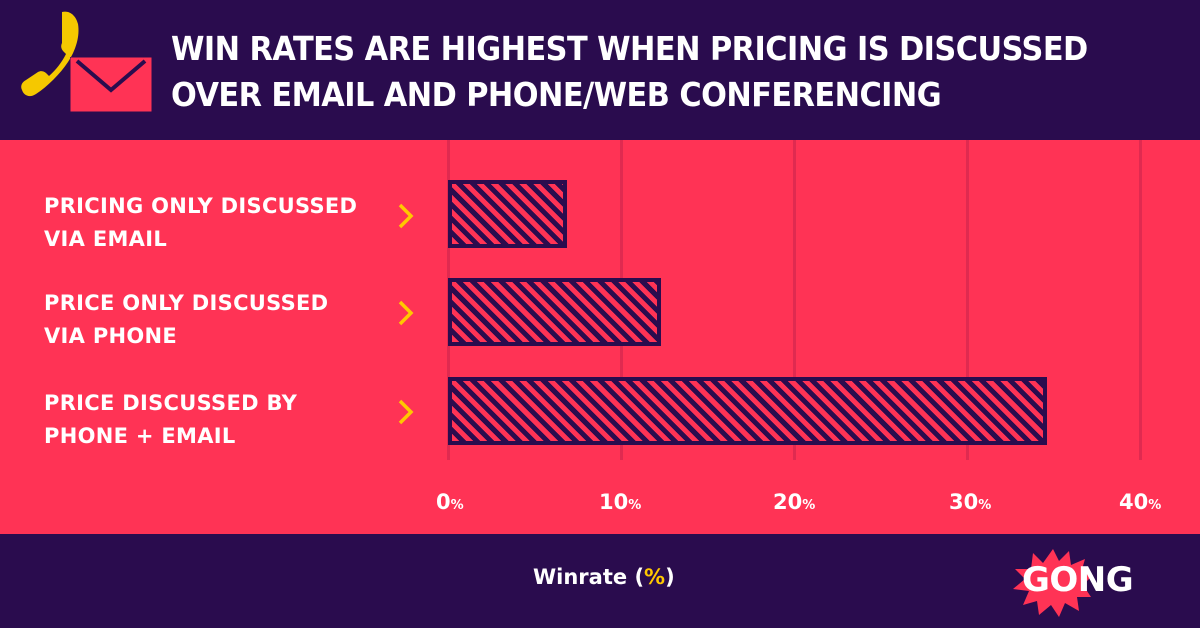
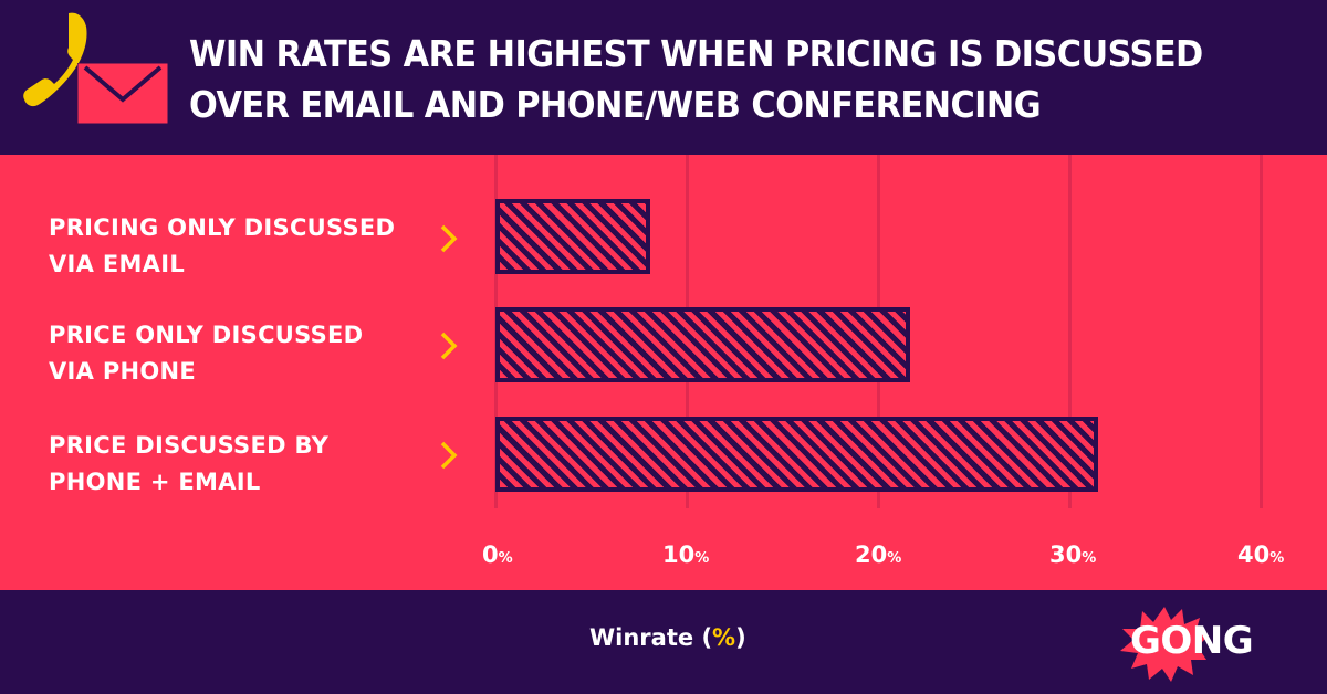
PRICING ONLY DISCUSSED VIA EMAIL: 6.9 -> 8.1
PRICE ONLY DISCUSSED VIA PHONE: 12.3 -> 21.7
PRICE DISCUSSED BY PHONE + EMAIL: 34.6 -> 31.5
